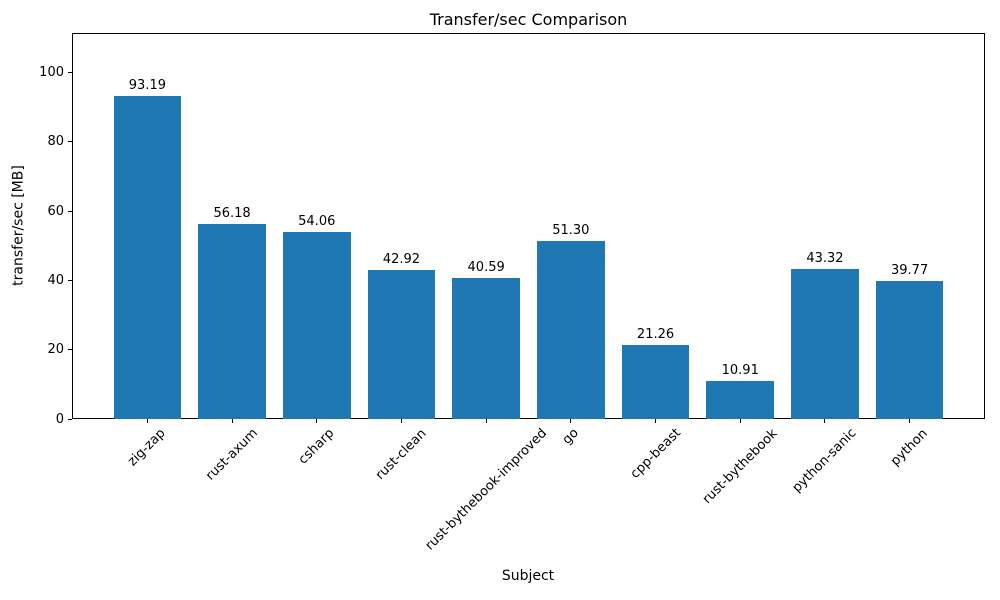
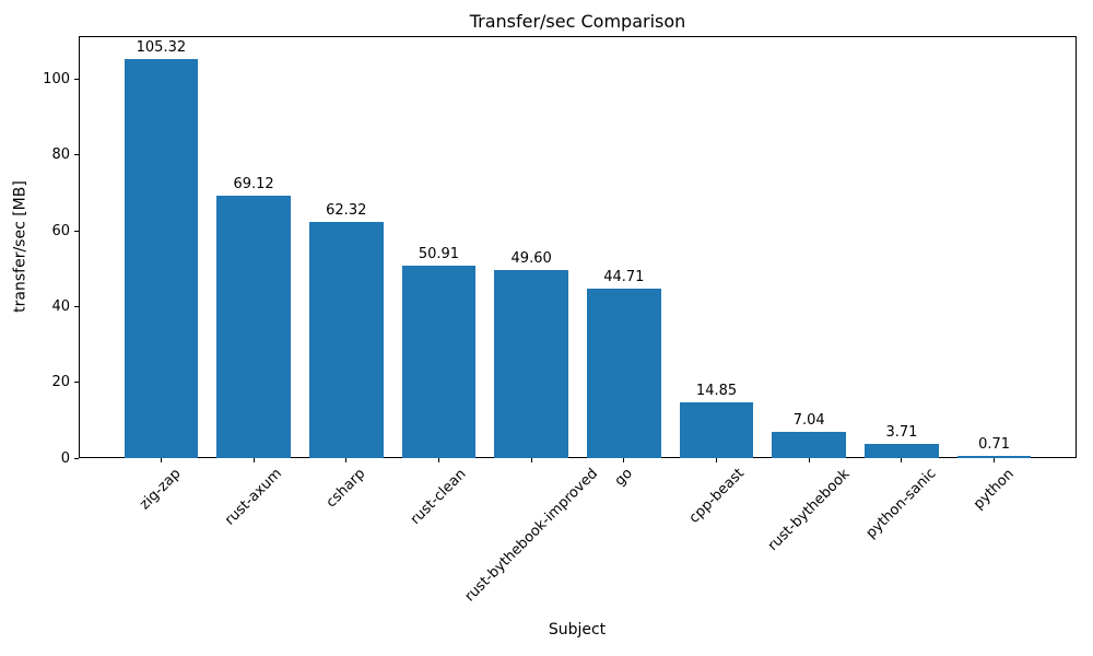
zig-zap: 93.19 -> 105.32
rust-axum: 56.18 -> 69.12
csharp: 54.06 -> 62.32
rust-clean: 42.92 -> 50.91
rust-bythebook-improved: 40.59 -> 49.60
go: 51.30 -> 44.71
cpp-beast: 21.26 -> 14.85
rust-bythebook: 10.91 -> 7.04
python-sanic: 43.32 -> 3.71
python: 39.77 -> 0.71
